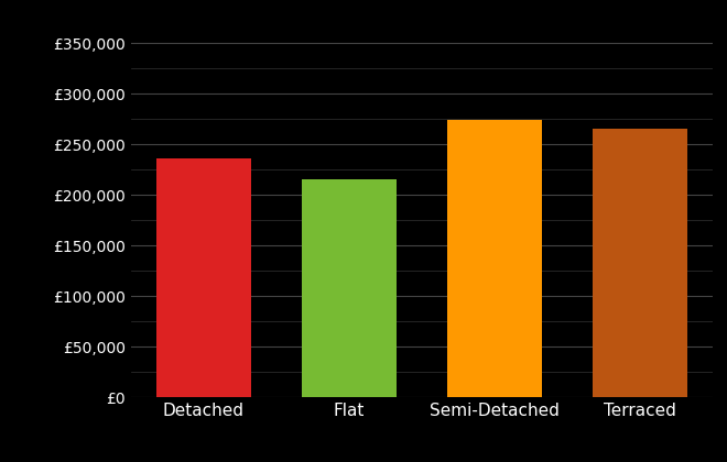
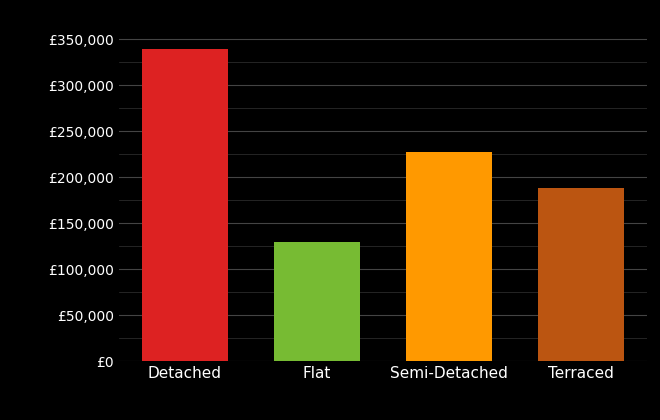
Detached: £236,000 -> £340,000
Flat: £216,000 -> £130,000
Semi-Detached: £274,000 -> £228,000
Terraced: £266,000 -> £188,000
